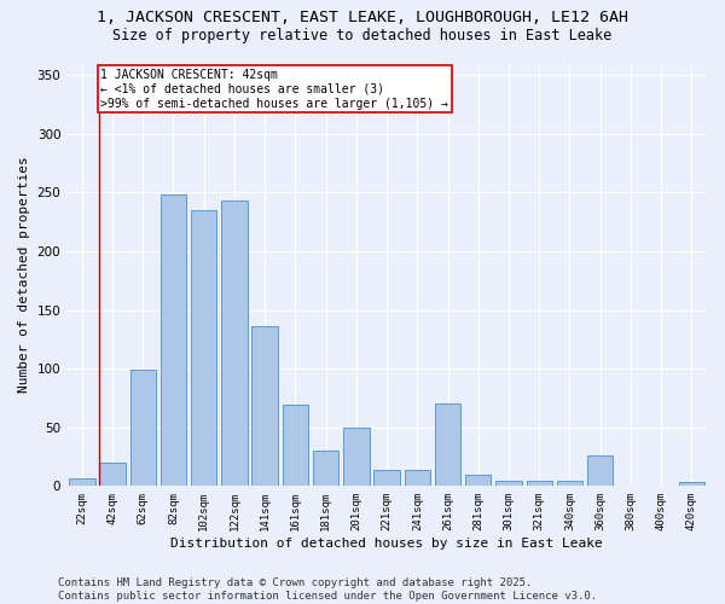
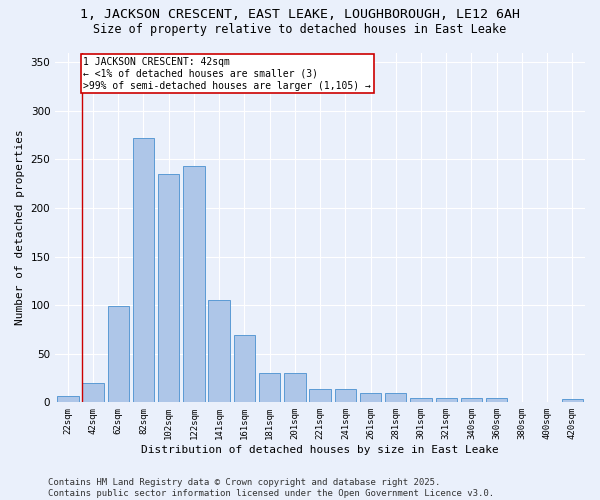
82sqm: 248 -> 272
141sqm: 136 -> 105
201sqm: 50 -> 30
261sqm: 70 -> 10
360sqm: 26 -> 4
